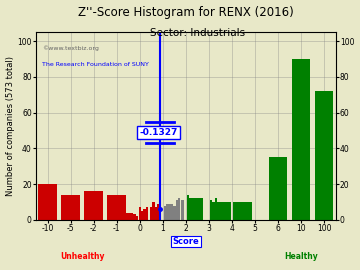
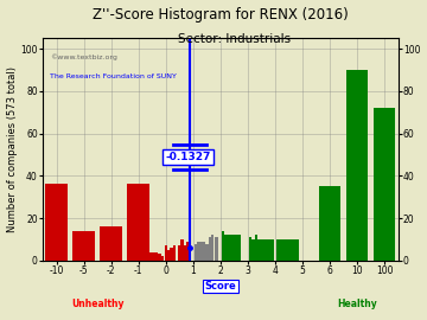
-10: 20 -> 36
-1: 14 -> 36
